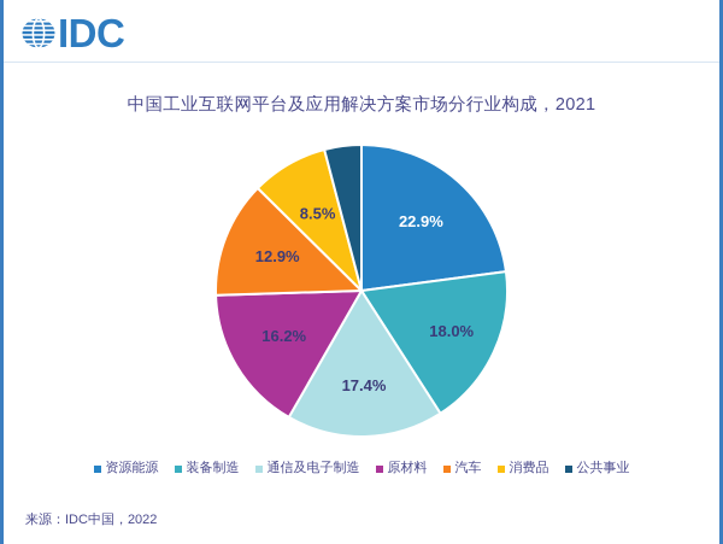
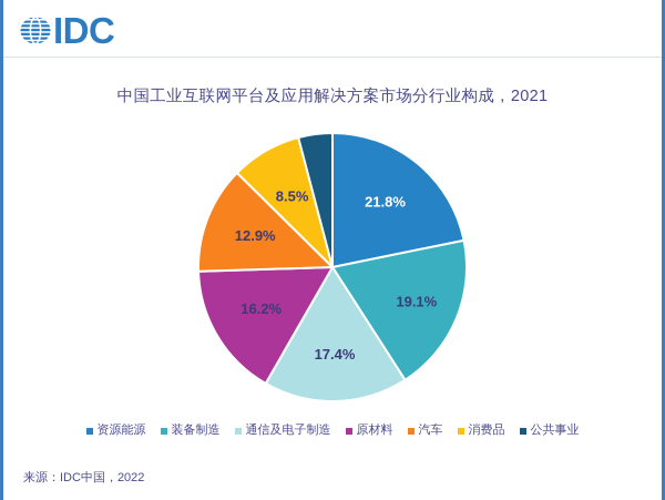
资源能源: 22.9% -> 21.8%
装备制造: 18.0% -> 19.1%
